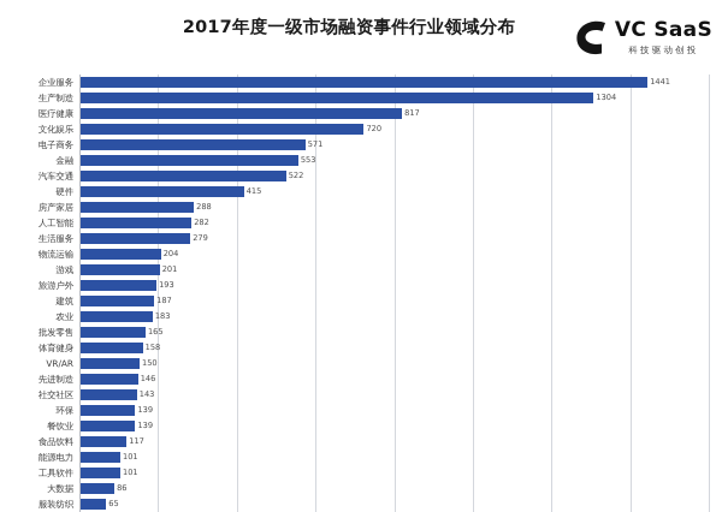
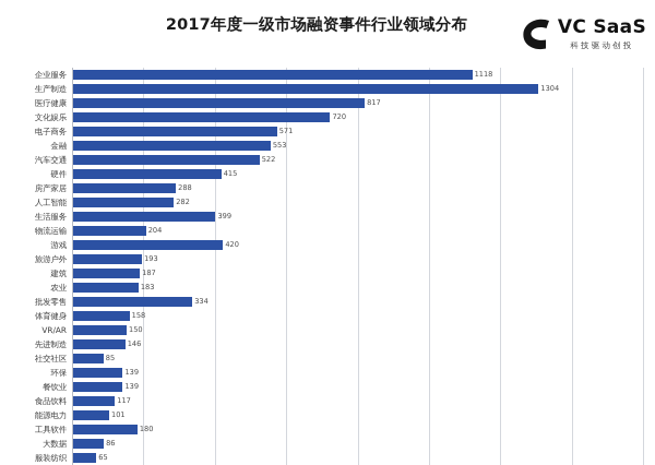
企业服务: 1441 -> 1118
生活服务: 279 -> 399
游戏: 201 -> 420
批发零售: 165 -> 334
社交社区: 143 -> 85
工具软件: 101 -> 180
